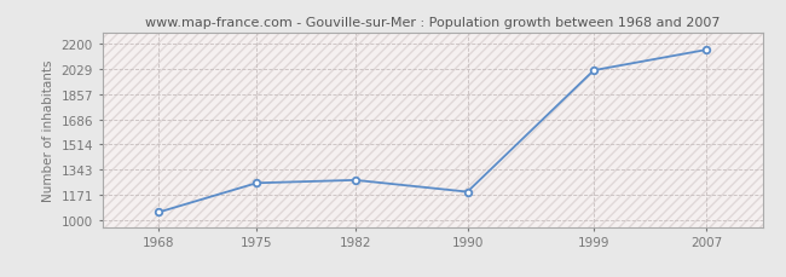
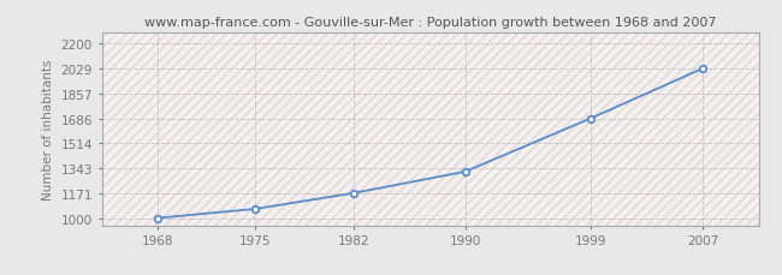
1968: 1050 -> 1000
1975: 1250 -> 1060
1982: 1270 -> 1170
1990: 1190 -> 1320
1999: 2020 -> 1690
2007: 2160 -> 2030
